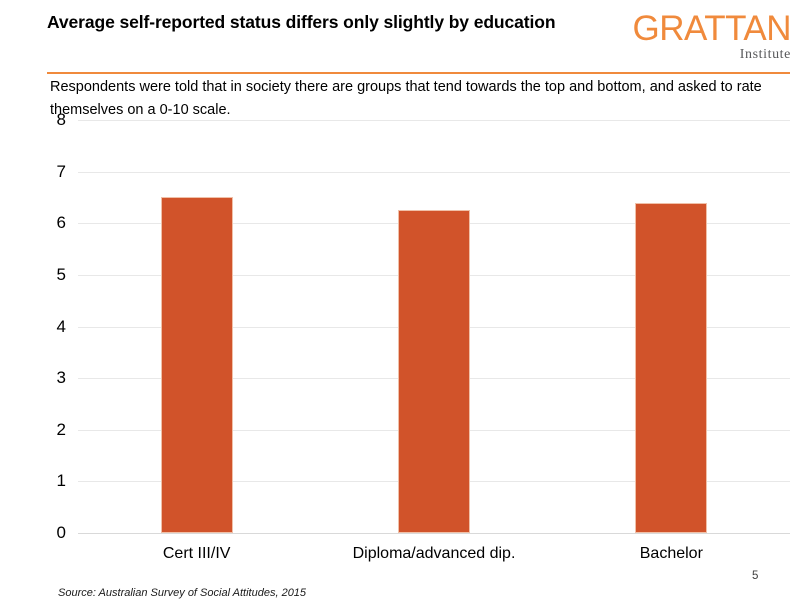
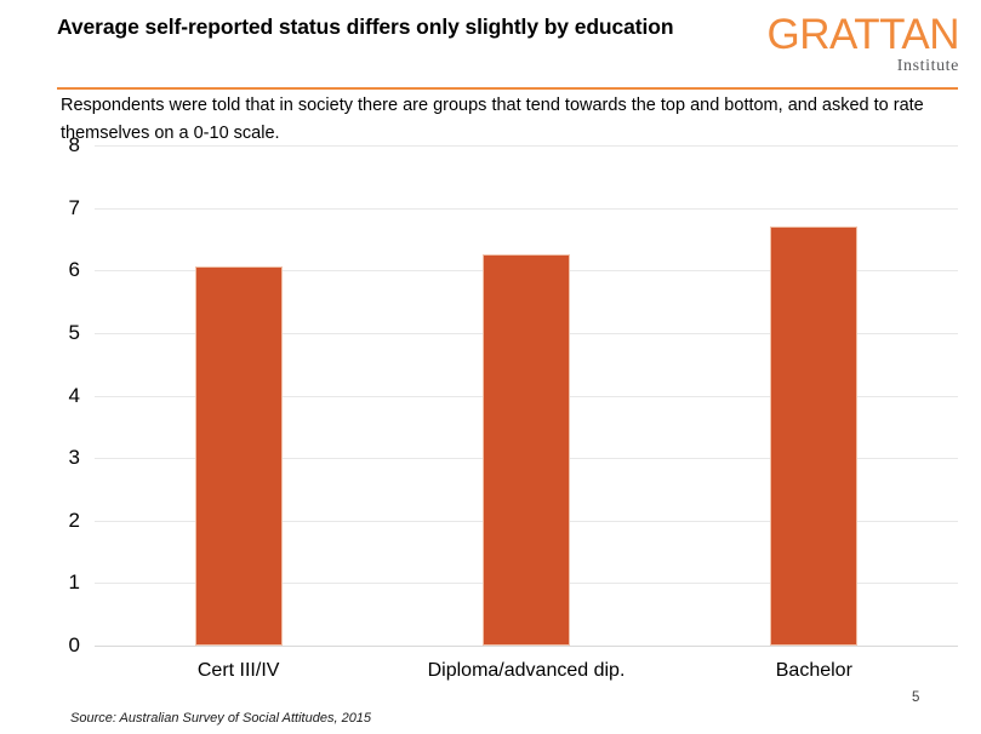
Cert III/IV: 6.5 -> 6.1
Bachelor: 6.4 -> 6.7
